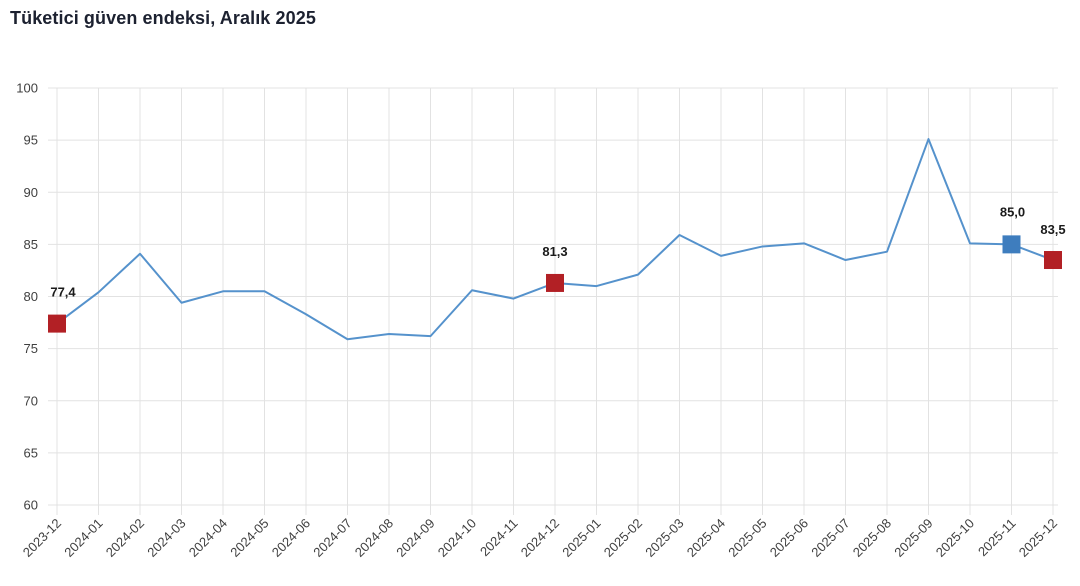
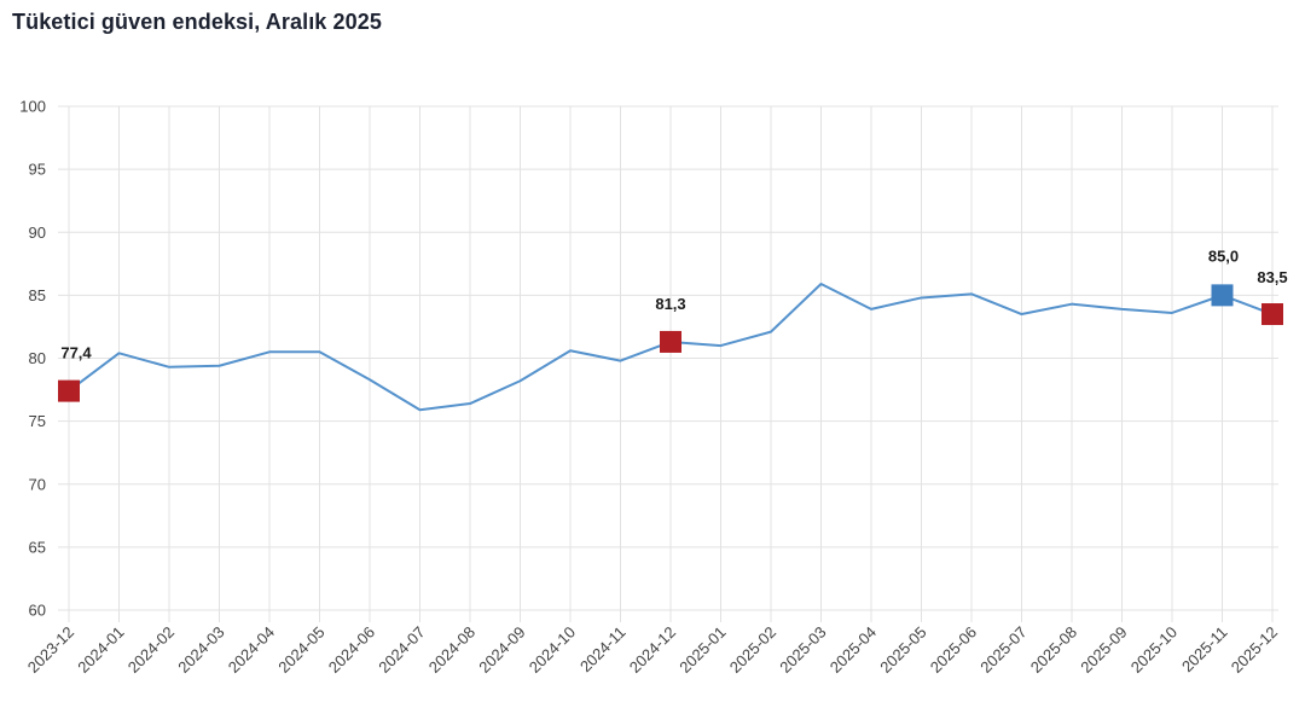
2024-02: 84.1 -> 79.3
2024-09: 76.2 -> 78.2
2025-09: 95.1 -> 83.9
2025-10: 85.1 -> 83.6
